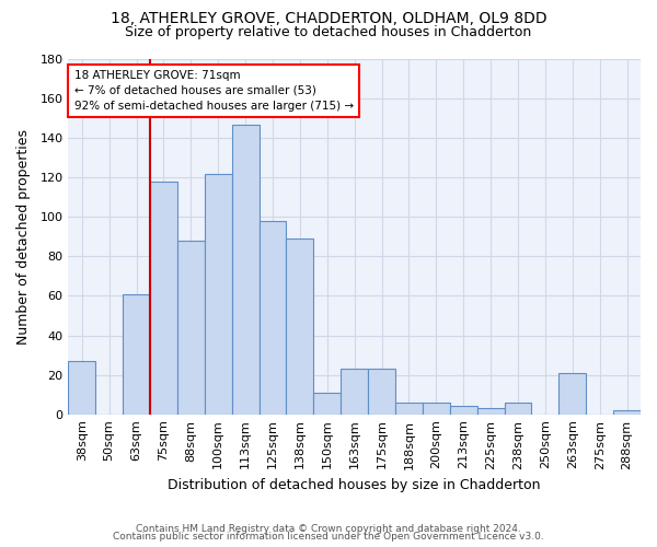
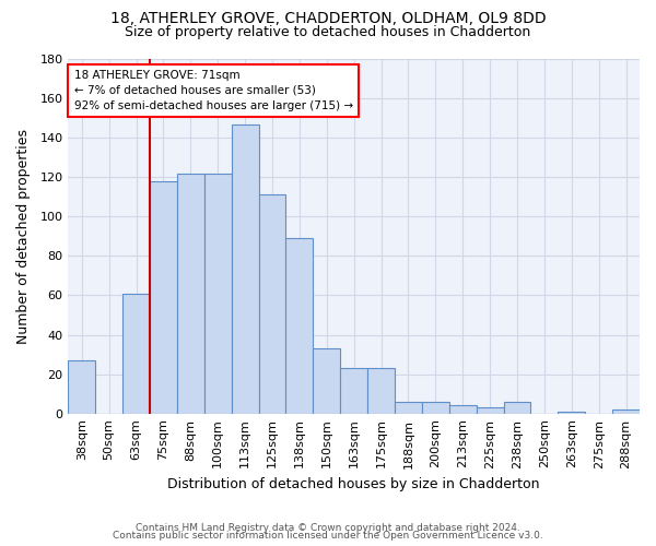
88sqm: 88 -> 122
125sqm: 98 -> 111
150sqm: 11 -> 33
263sqm: 21 -> 1
